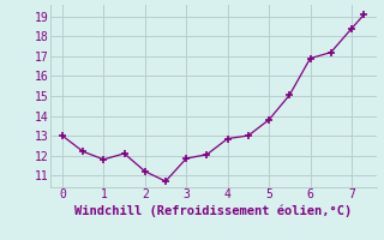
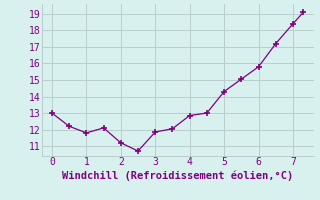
5: 13.8 -> 14.3
6: 16.9 -> 15.8
